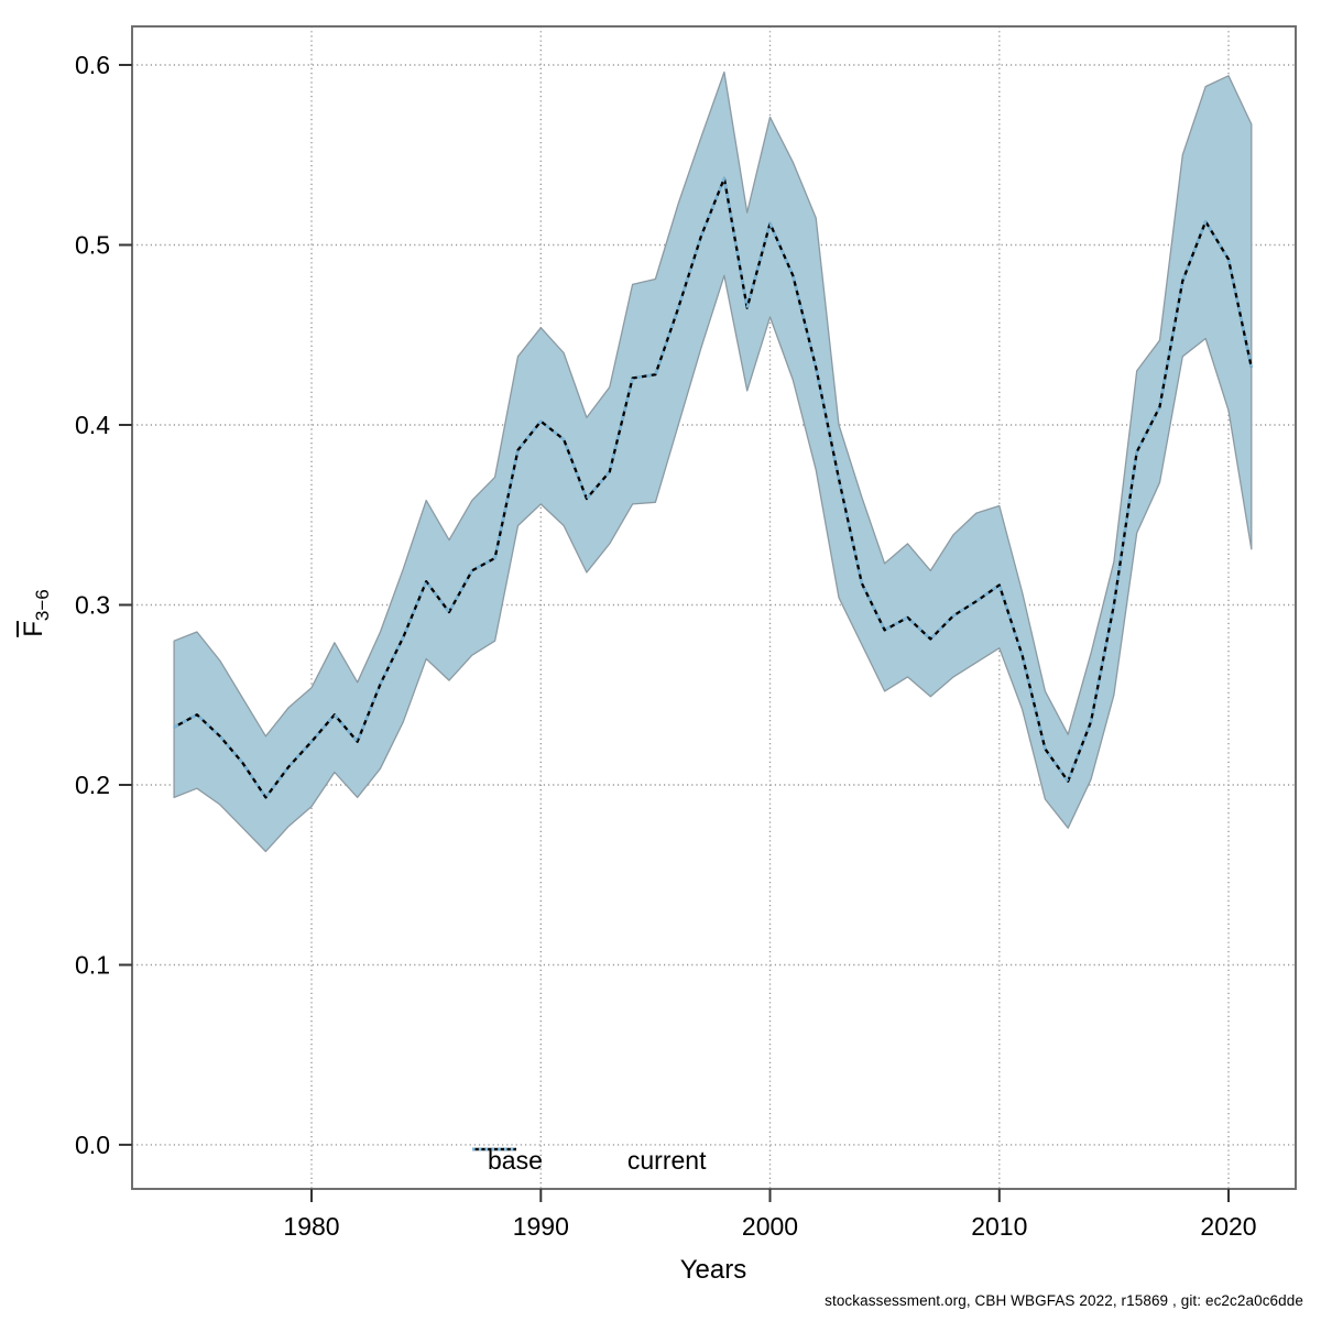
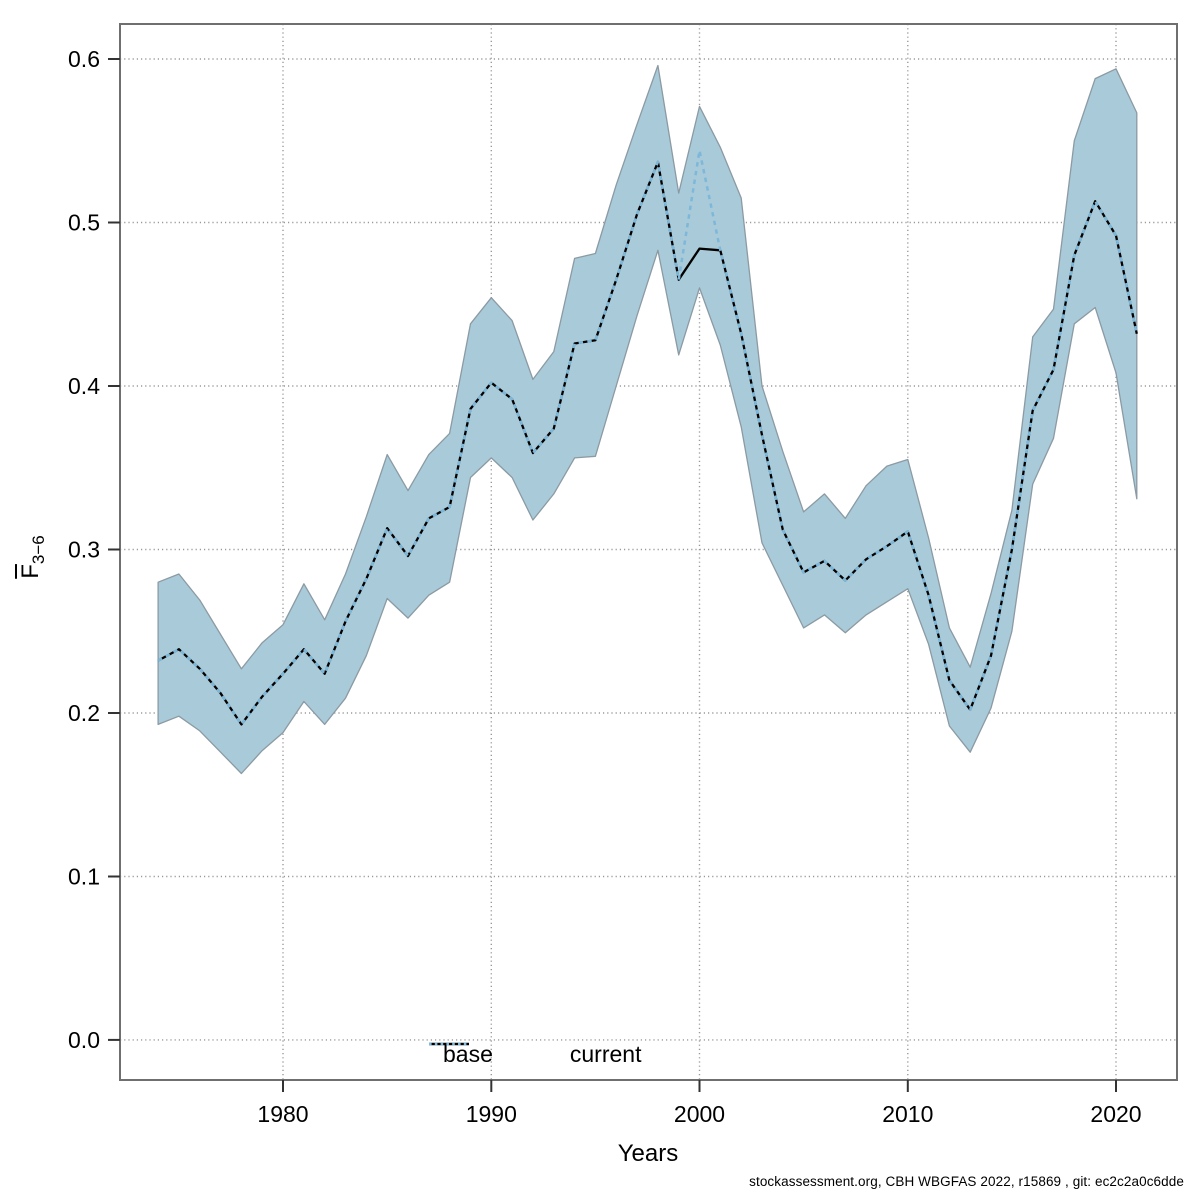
base/2000: 0.512 -> 0.484
current/2000: 0.512 -> 0.544
